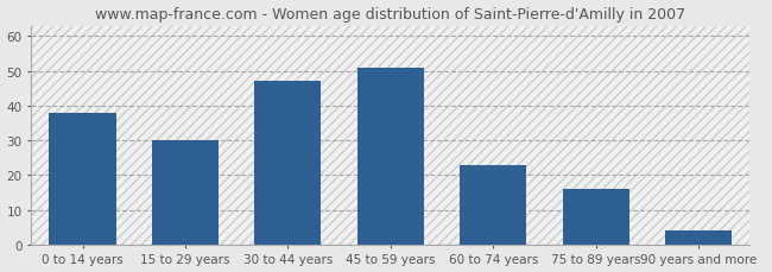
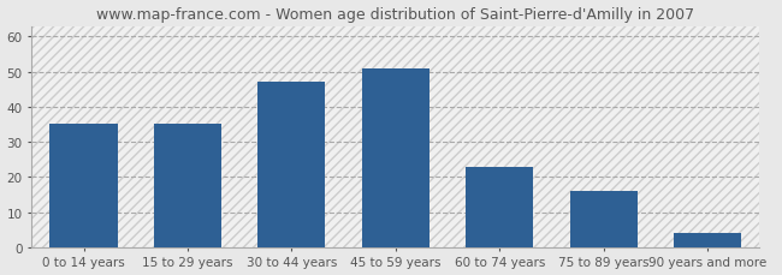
0 to 14 years: 38 -> 35
15 to 29 years: 30 -> 35
